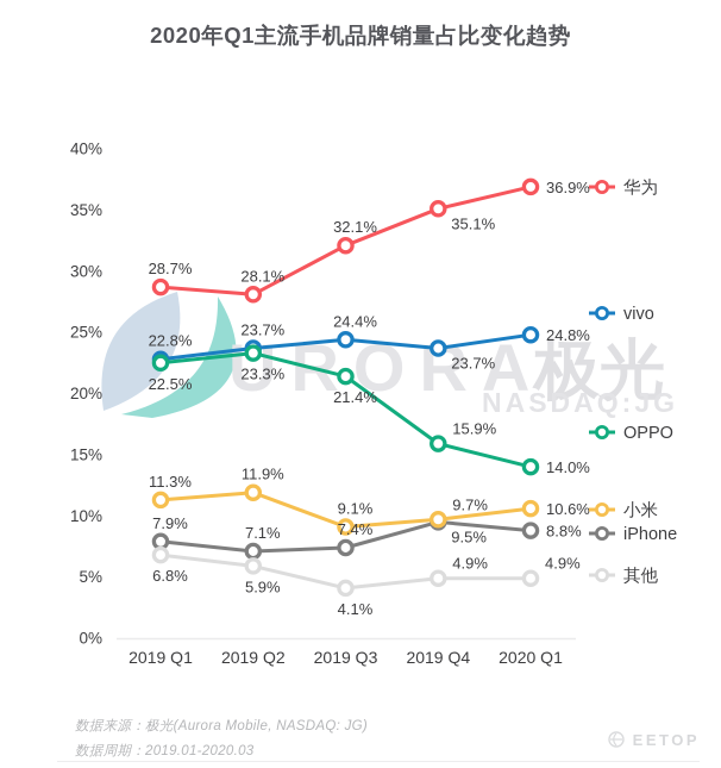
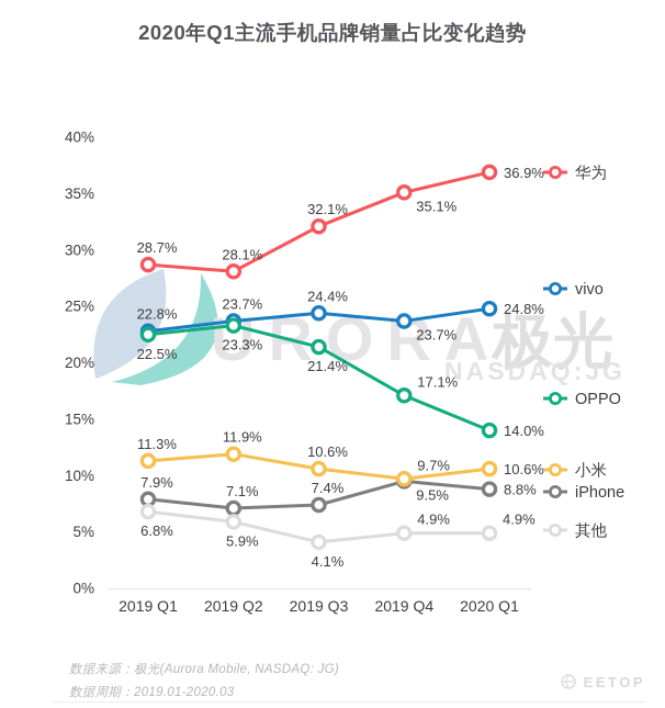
小米/2019 Q3: 9.1% -> 10.6%
OPPO/2019 Q4: 15.9% -> 17.1%
